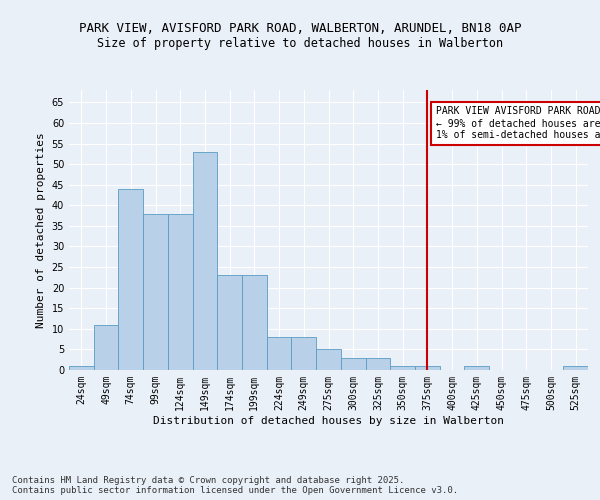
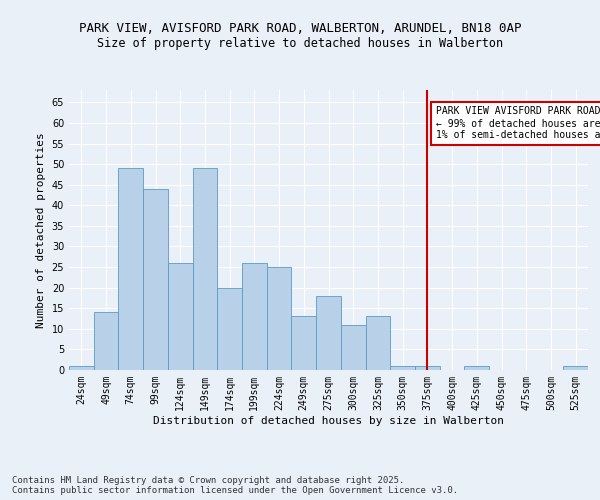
49sqm: 11 -> 14
74sqm: 44 -> 49
99sqm: 38 -> 44
124sqm: 38 -> 26
149sqm: 53 -> 49
174sqm: 23 -> 20
199sqm: 23 -> 26
224sqm: 8 -> 25
249sqm: 8 -> 13
275sqm: 5 -> 18
300sqm: 3 -> 11
325sqm: 3 -> 13
